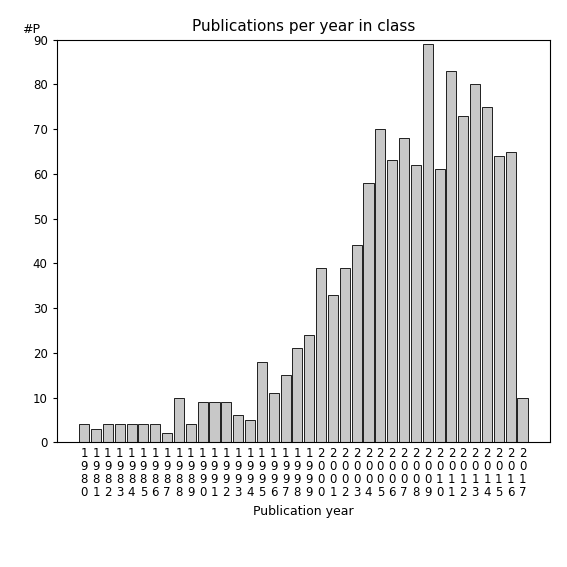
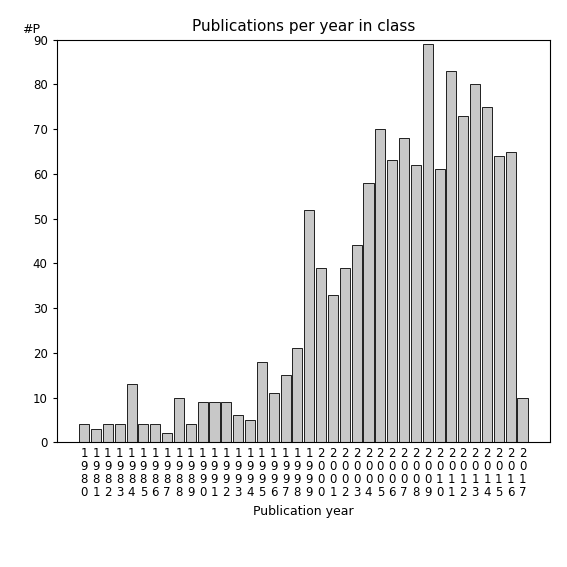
1 9 8 4: 4 -> 13
1 9 9 9: 24 -> 52
